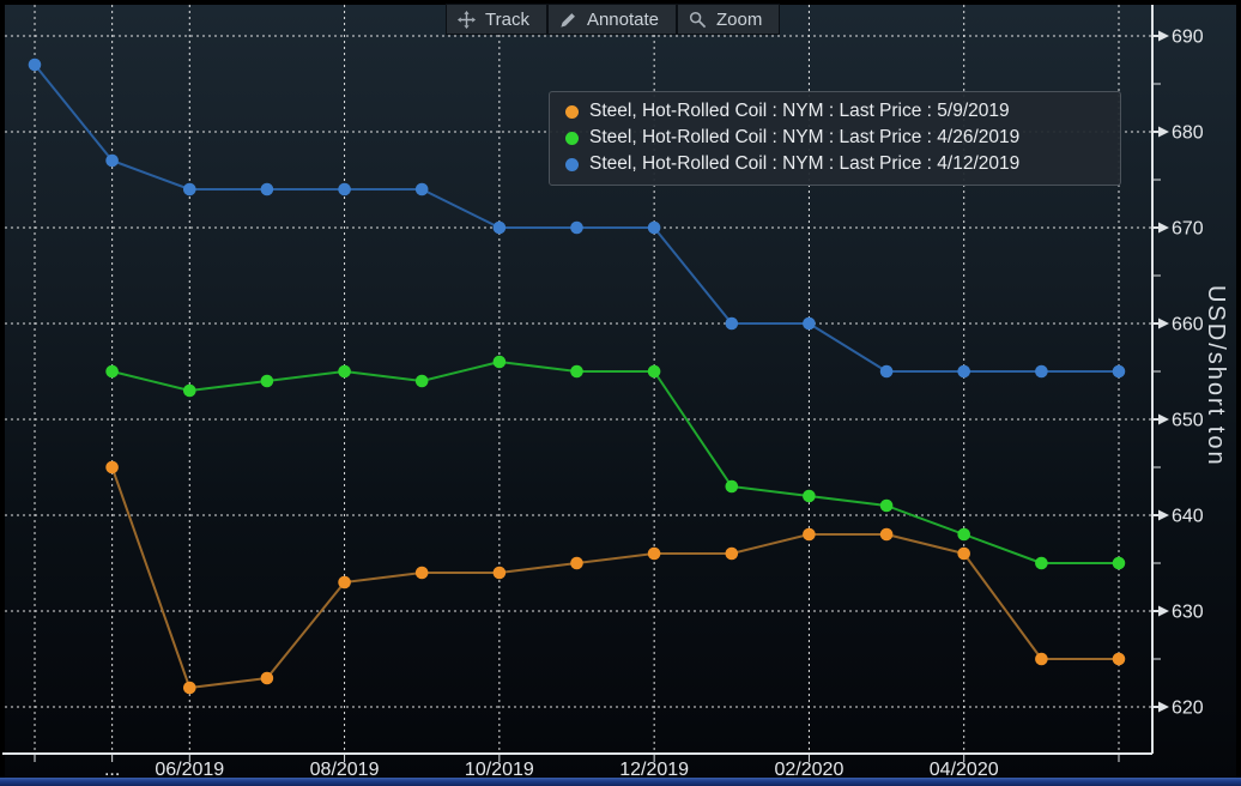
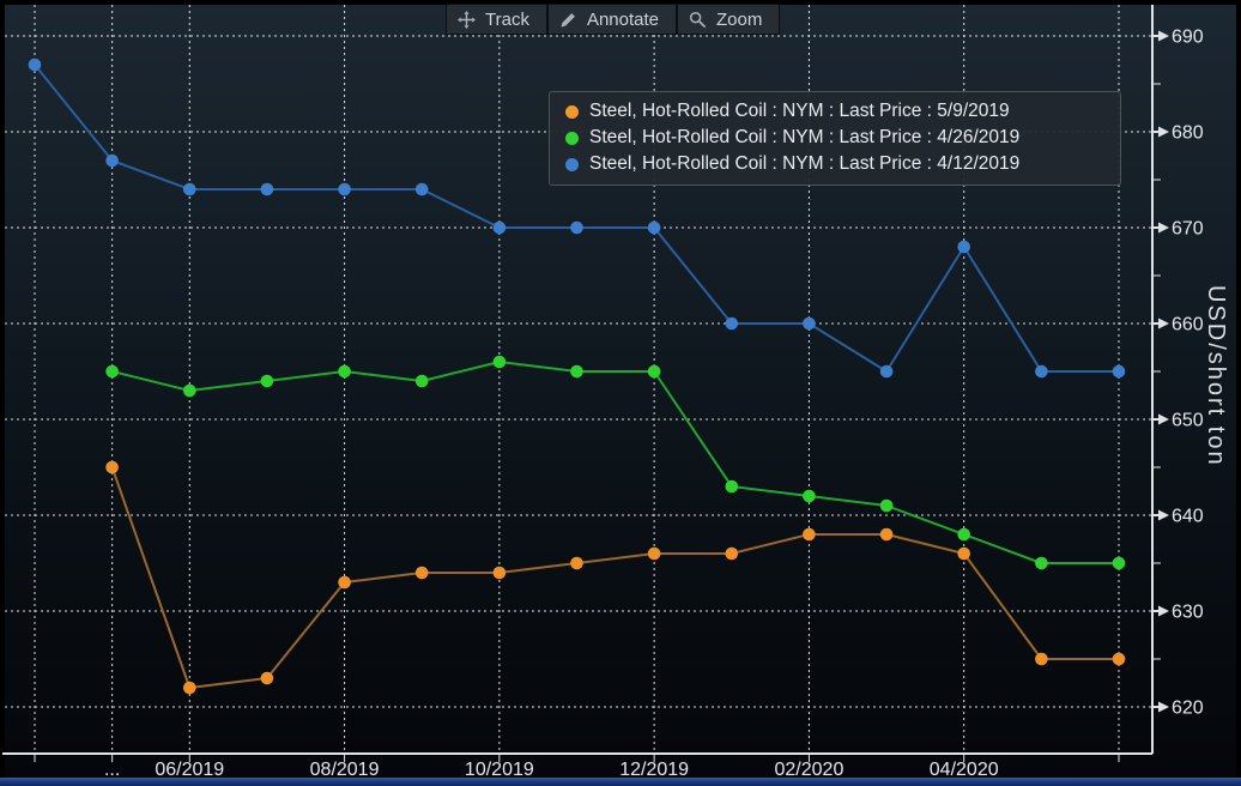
Steel, Hot-Rolled Coil : NYM : Last Price : 4/12/2019/04/2020: 655 -> 668
